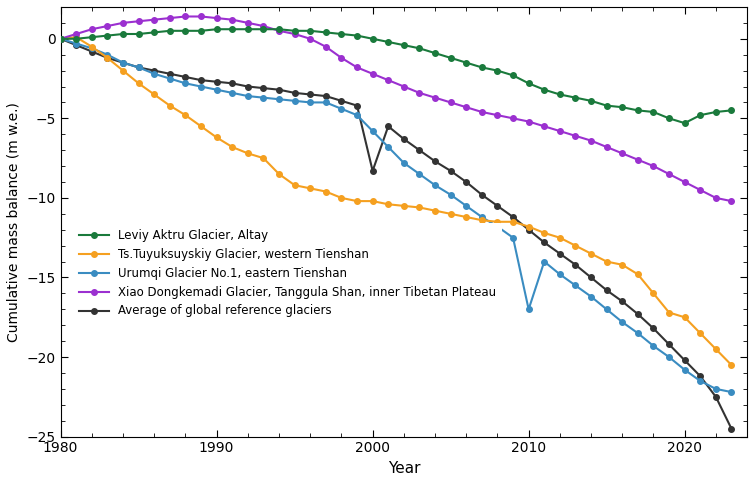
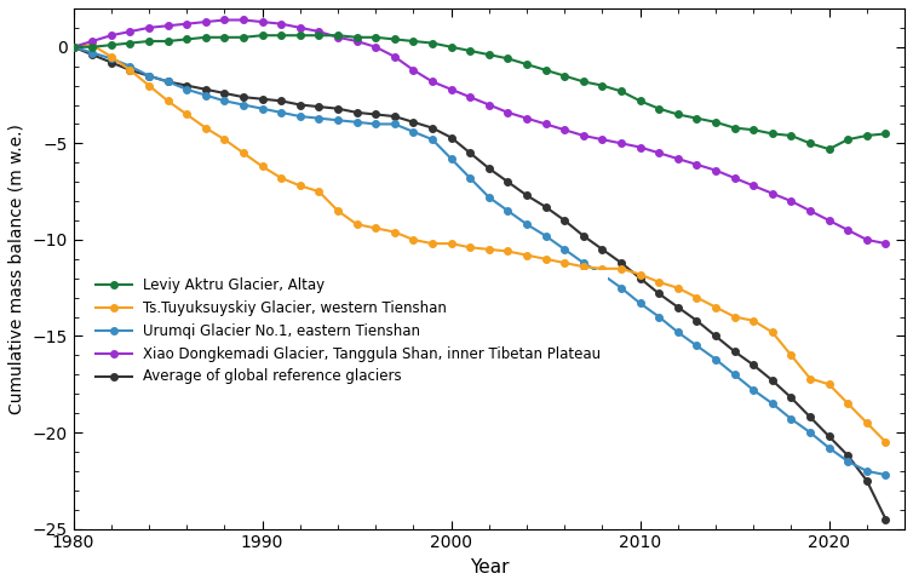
Average of global reference glaciers/2000: -8.3 -> -4.7
Urumqi Glacier No.1, eastern Tienshan/2010: -17.0 -> -13.3
